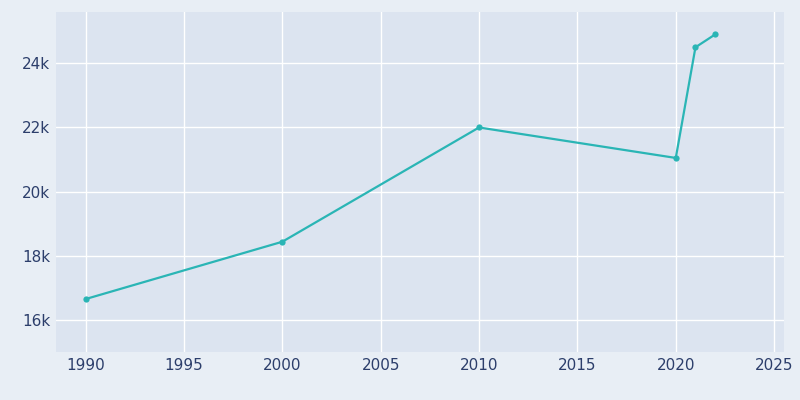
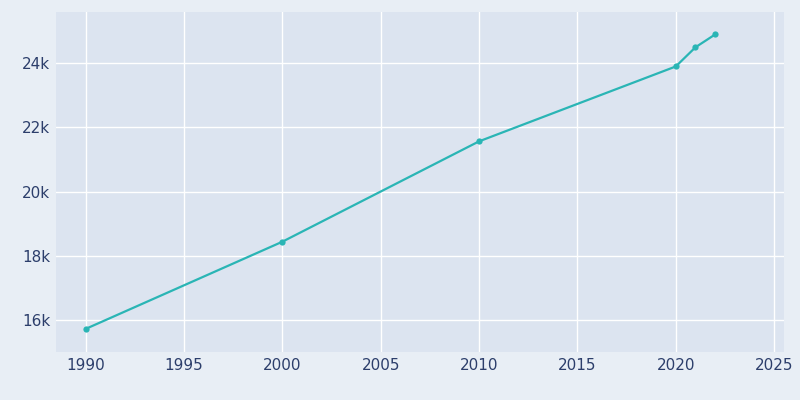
1990: 16.65k -> 15.72k
2010: 22.00k -> 21.57k
2020: 21.05k -> 23.90k
